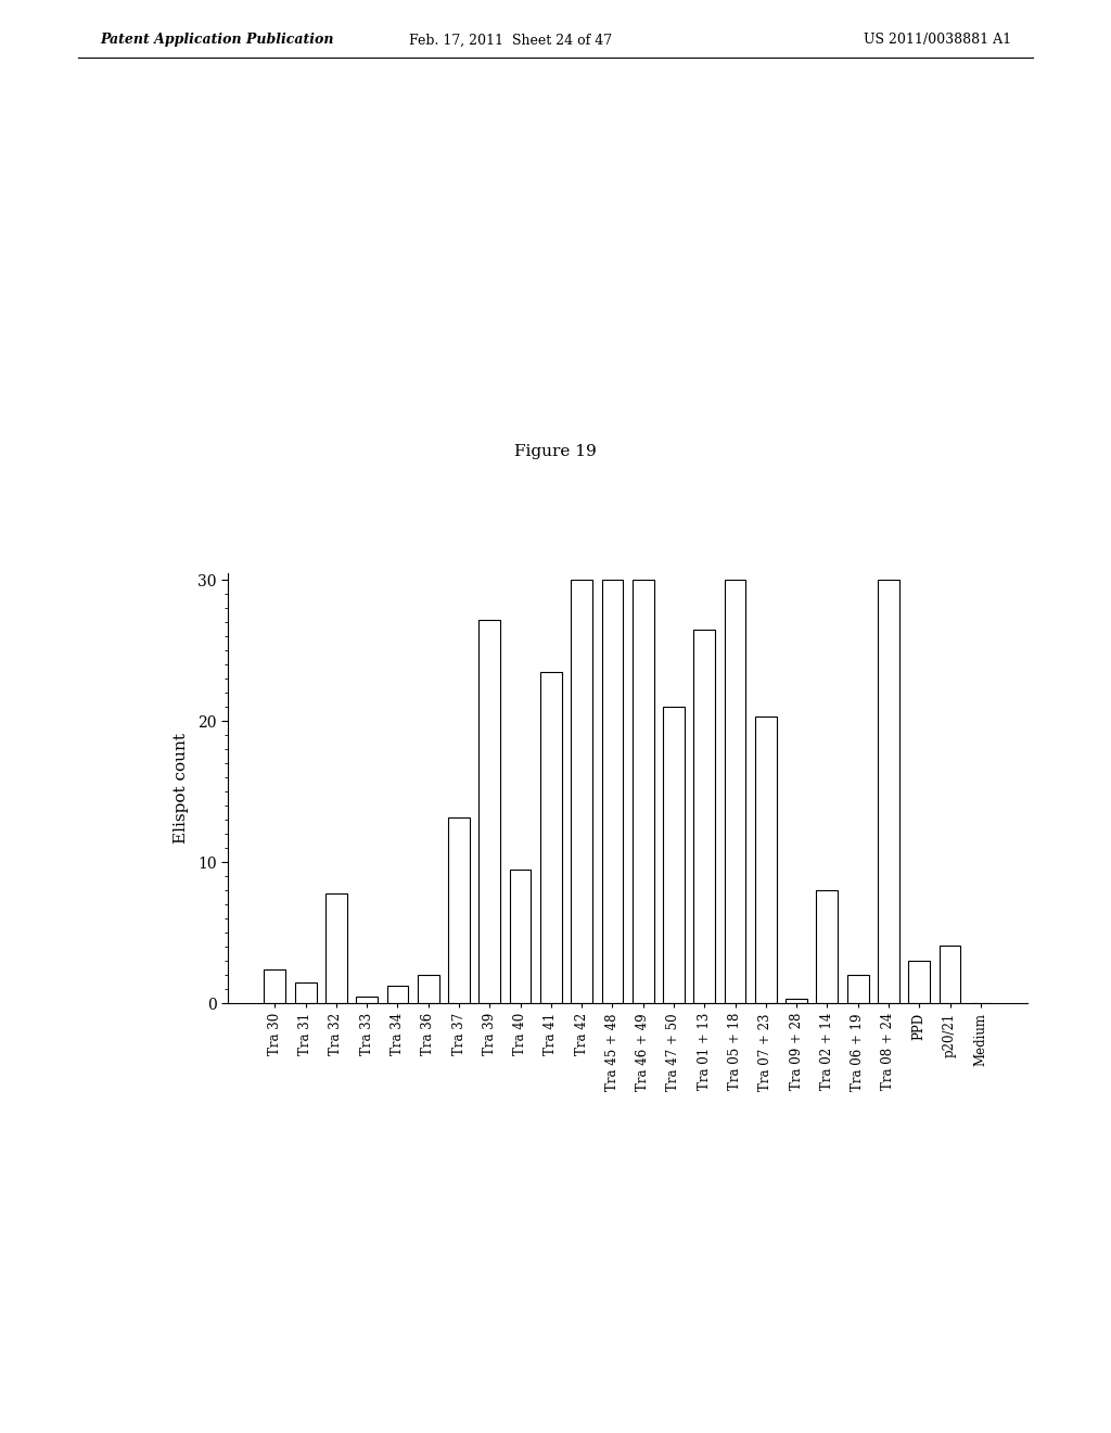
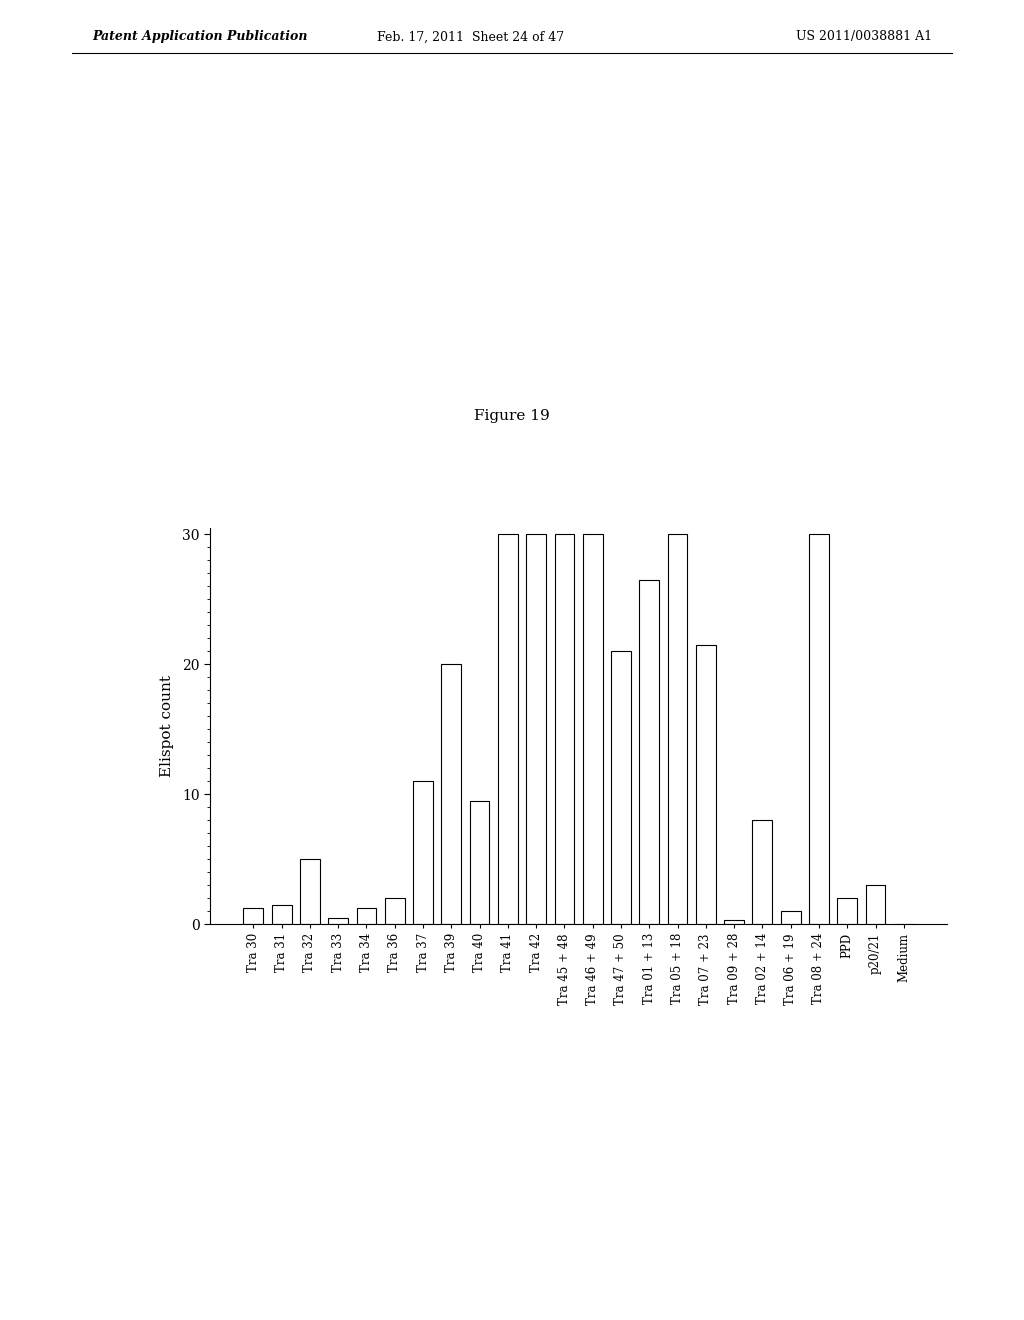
Tra 30: 2.4 -> 1.2
Tra 32: 7.8 -> 5.0
Tra 37: 13.2 -> 11.0
Tra 39: 27.2 -> 20.0
Tra 41: 23.5 -> 30.0
Tra 07 + 23: 20.3 -> 21.5
Tra 06 + 19: 2.0 -> 1.0
PPD: 3.0 -> 2.0
p20/21: 4.1 -> 3.0
